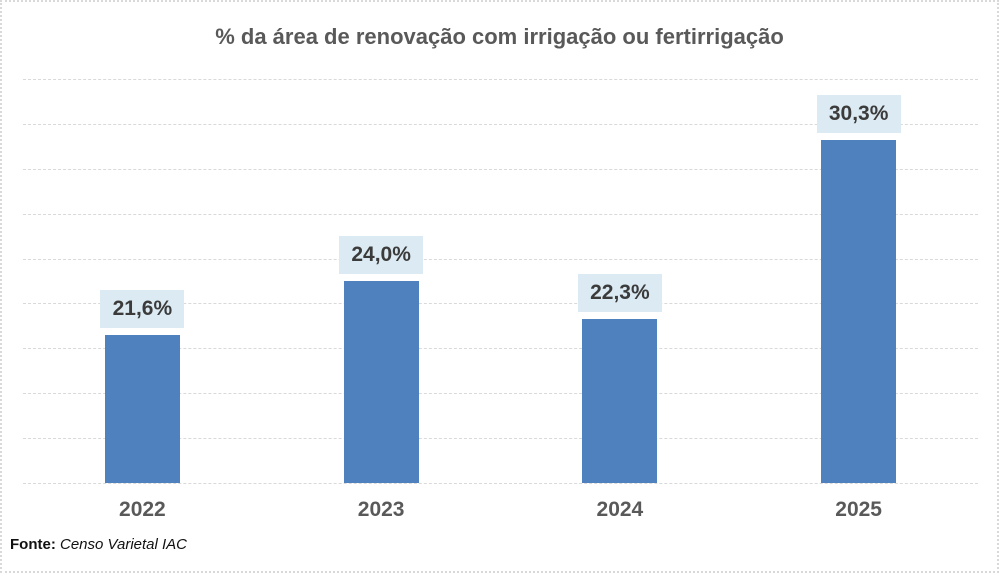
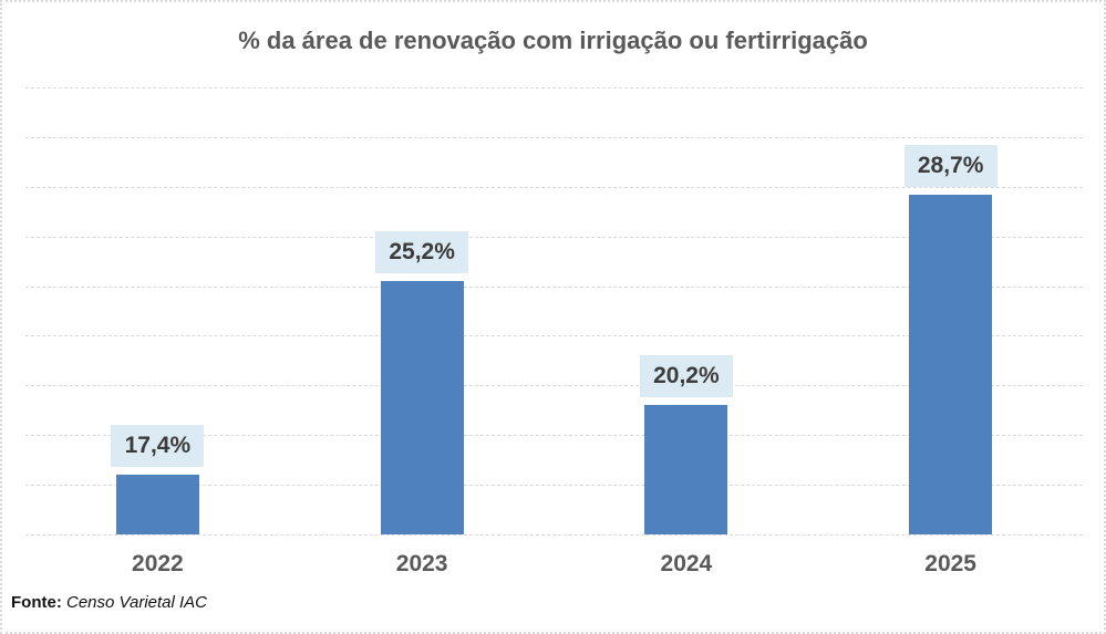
2022: 21,6% -> 17,4%
2023: 24,0% -> 25,2%
2024: 22,3% -> 20,2%
2025: 30,3% -> 28,7%
